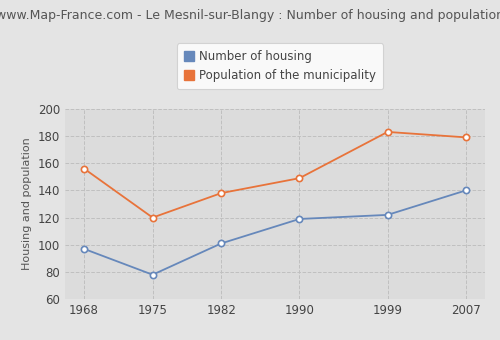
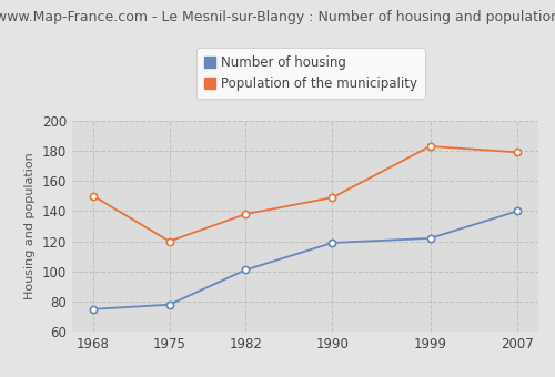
Number of housing/1968: 97 -> 75
Population of the municipality/1968: 156 -> 150
